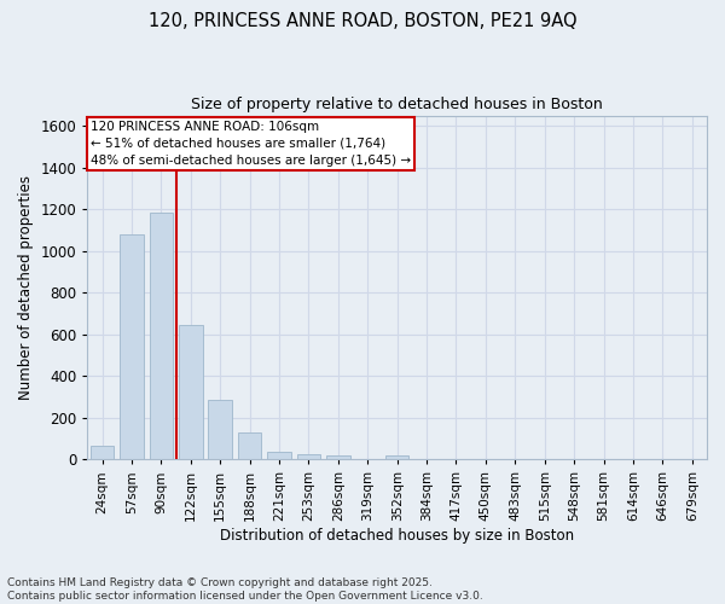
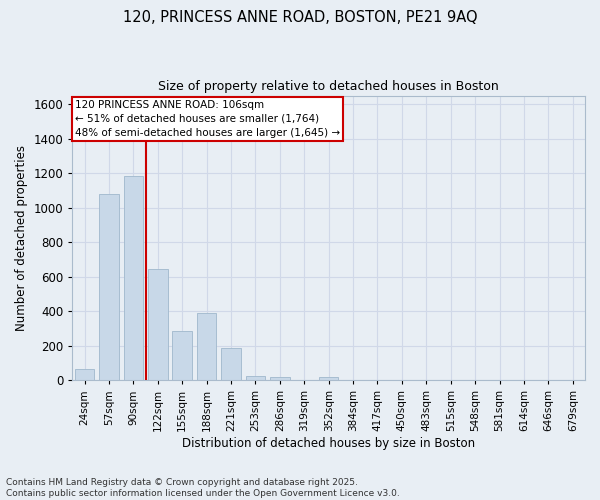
188sqm: 130 -> 390
221sqm: 40 -> 190
